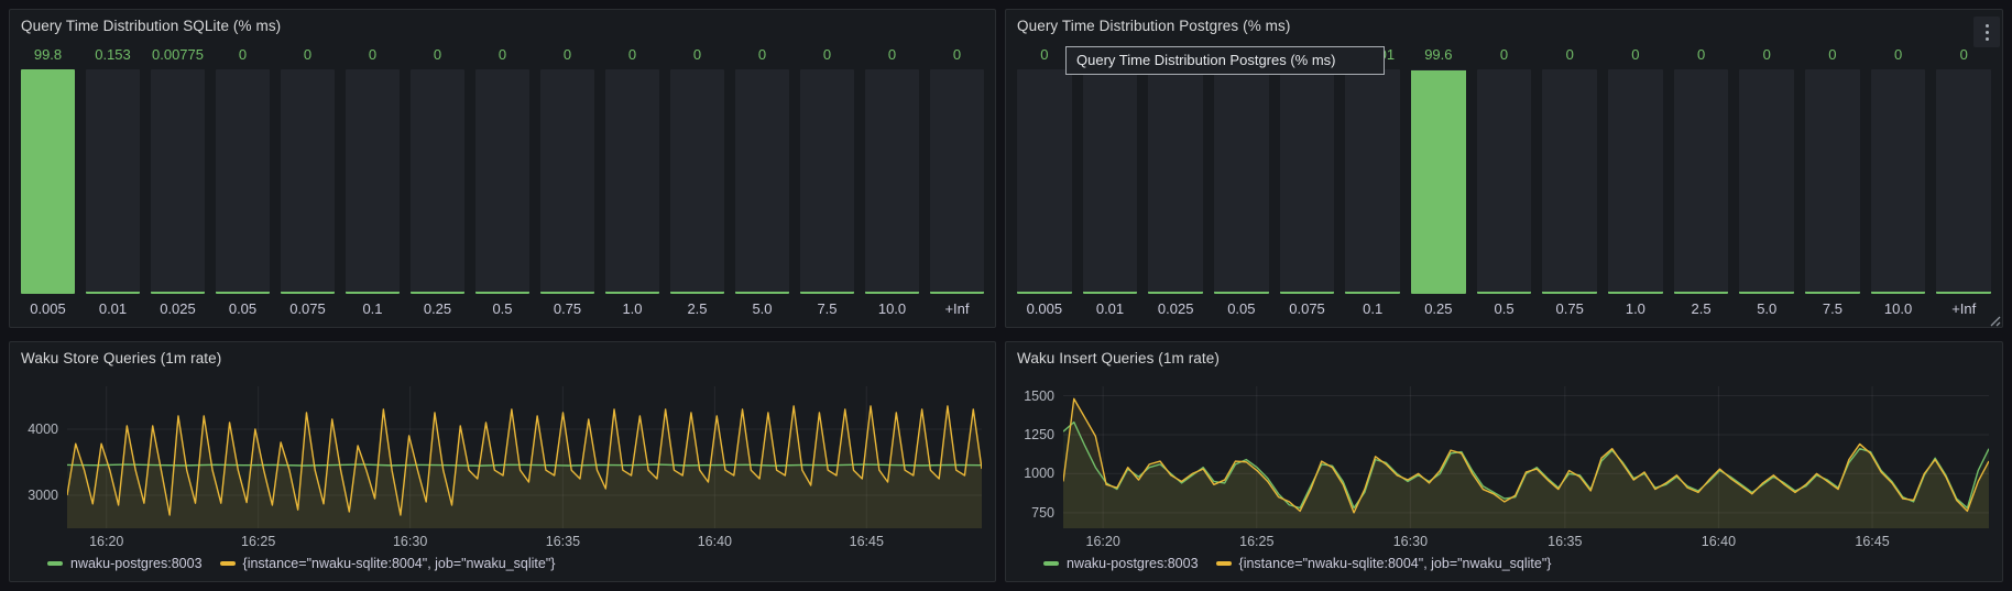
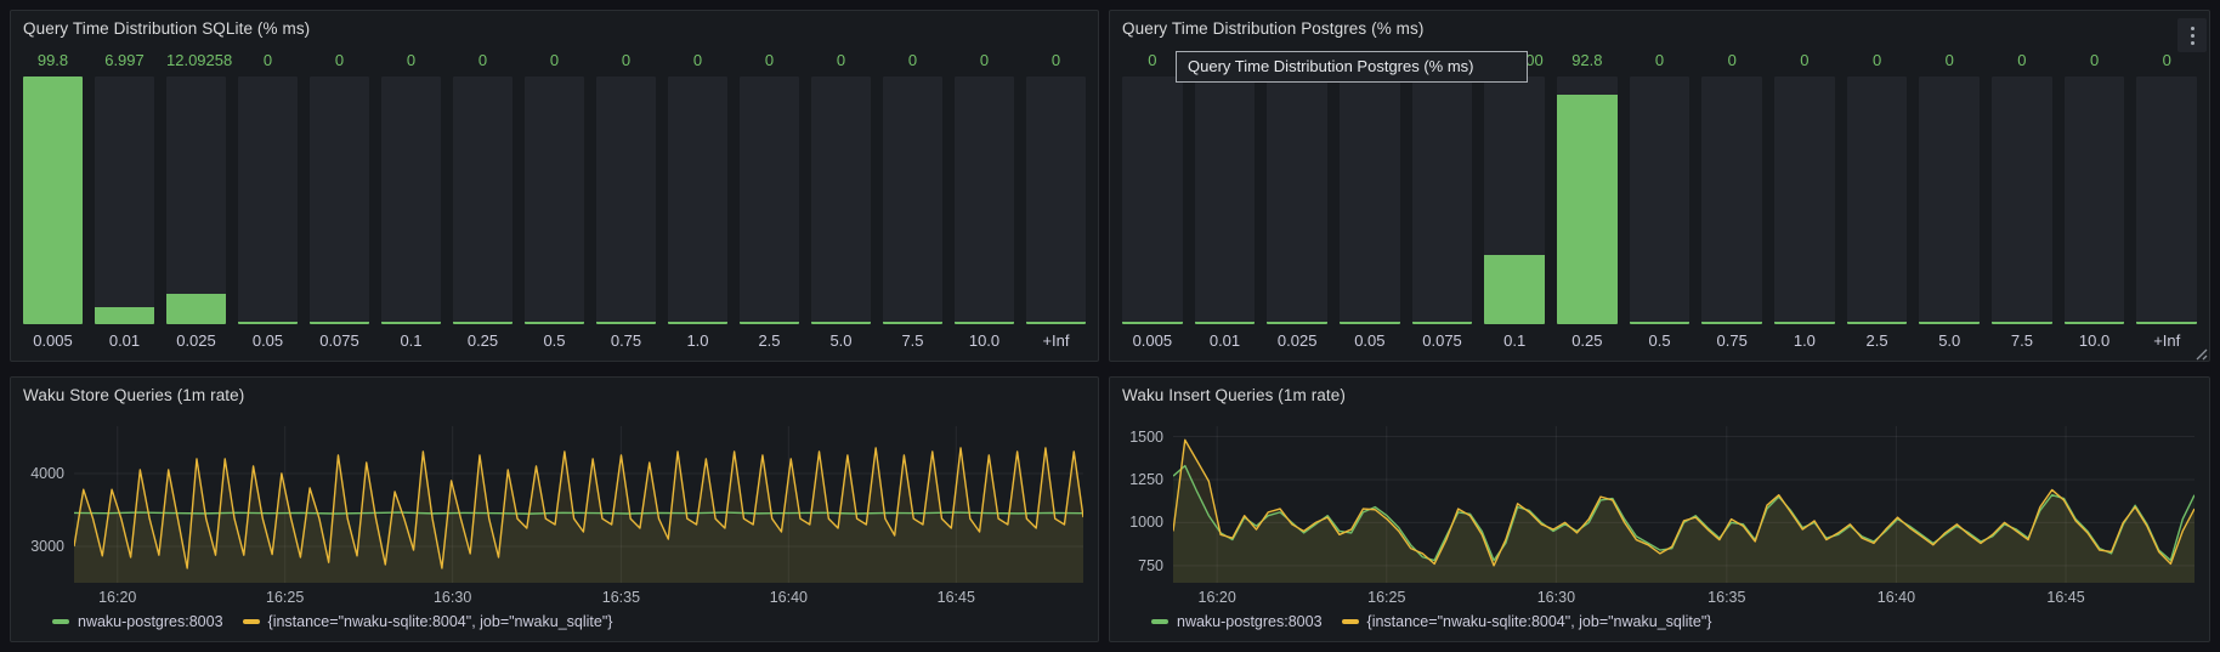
Query Time Distribution SQLite (% ms)/0.01: 0.153 -> 6.997
Query Time Distribution SQLite (% ms)/0.025: 0.00775 -> 12.09258
Query Time Distribution Postgres (% ms)/0.1: 0.0101 -> 27.7400
Query Time Distribution Postgres (% ms)/0.25: 99.6 -> 92.8
